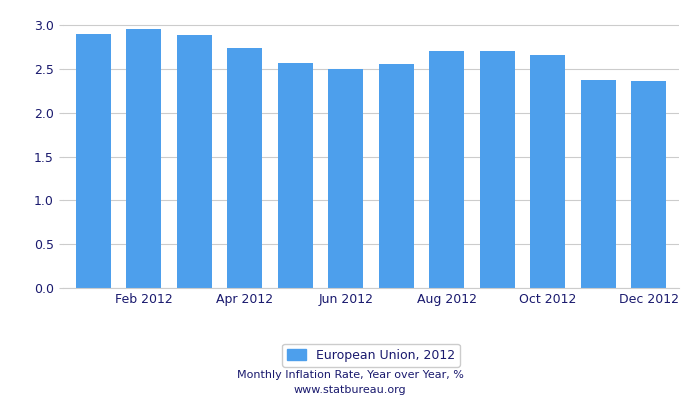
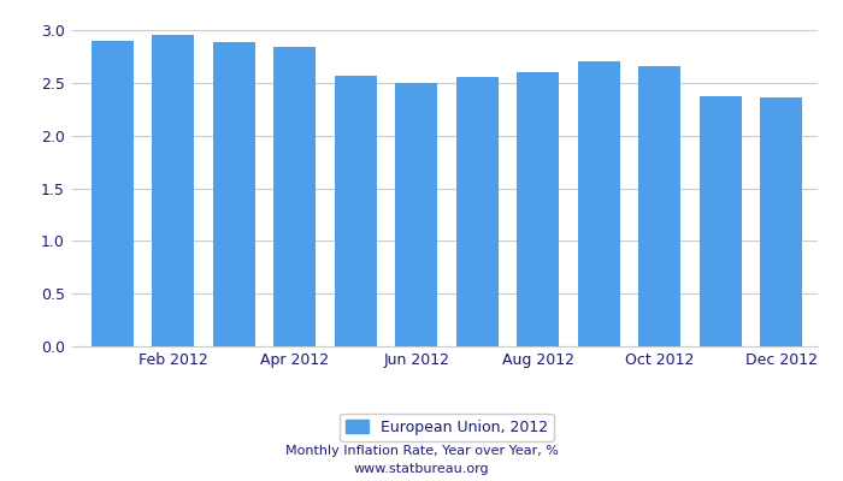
Apr 2012: 2.74 -> 2.84
Aug 2012: 2.71 -> 2.60
